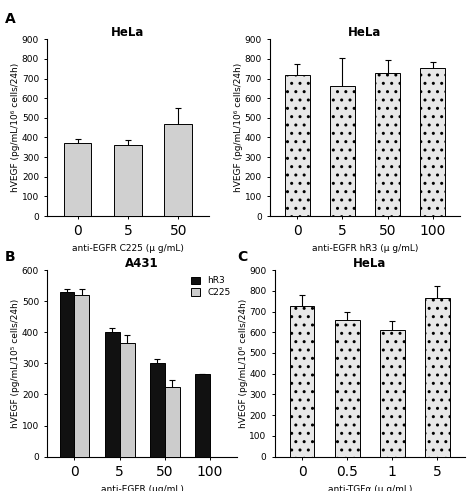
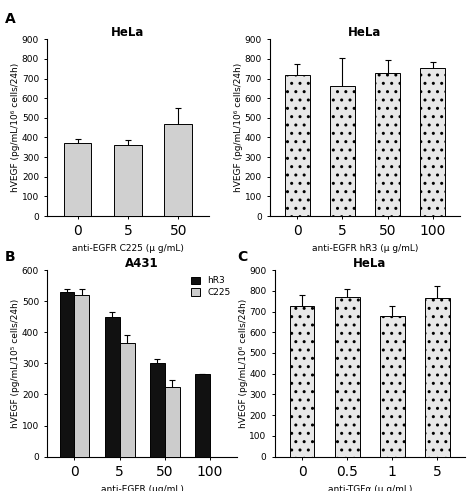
A431/hR3/5: 400 -> 450
0.5: 660 -> 770
1: 610 -> 680
